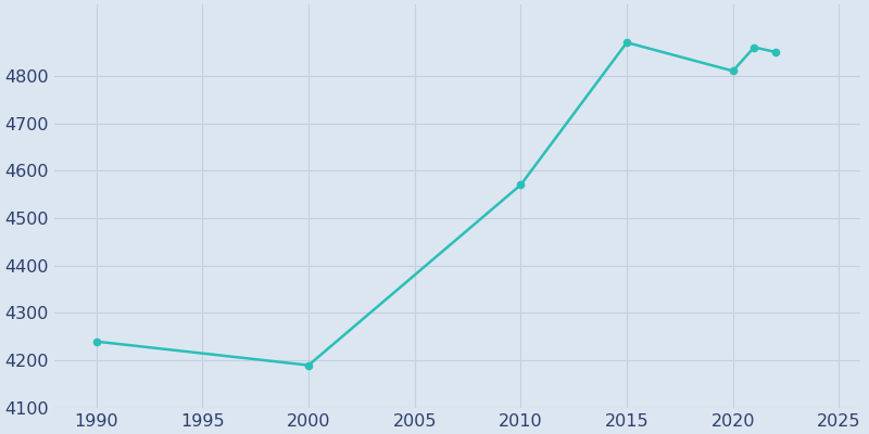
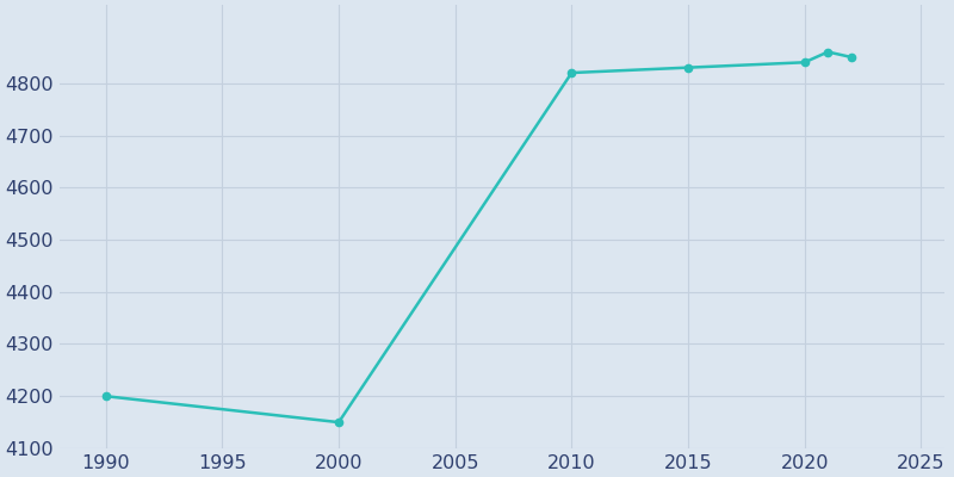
1990: 4240 -> 4200
2000: 4190 -> 4150
2010: 4570 -> 4820
2015: 4870 -> 4830
2020: 4810 -> 4840
